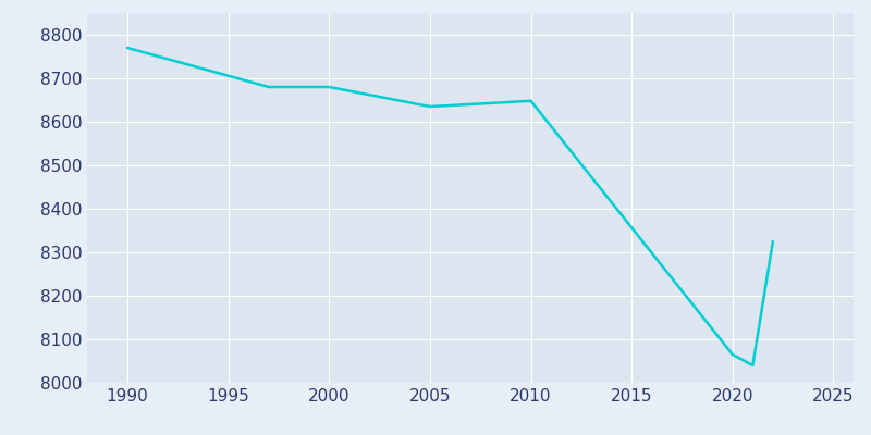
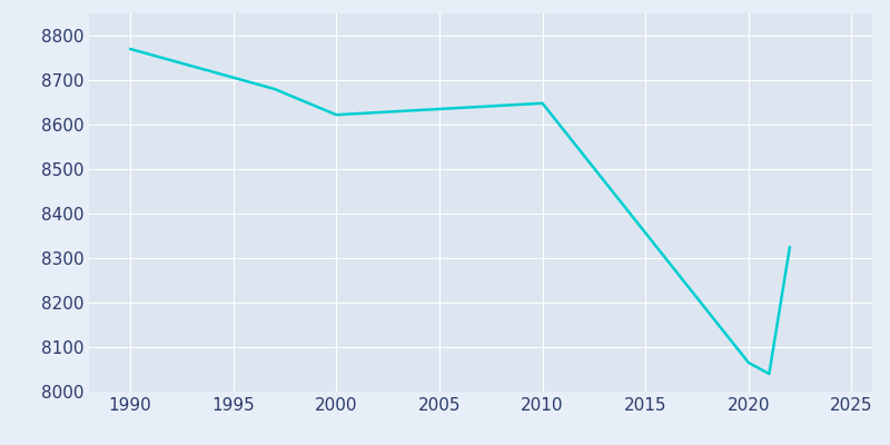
2000: 8680 -> 8622
